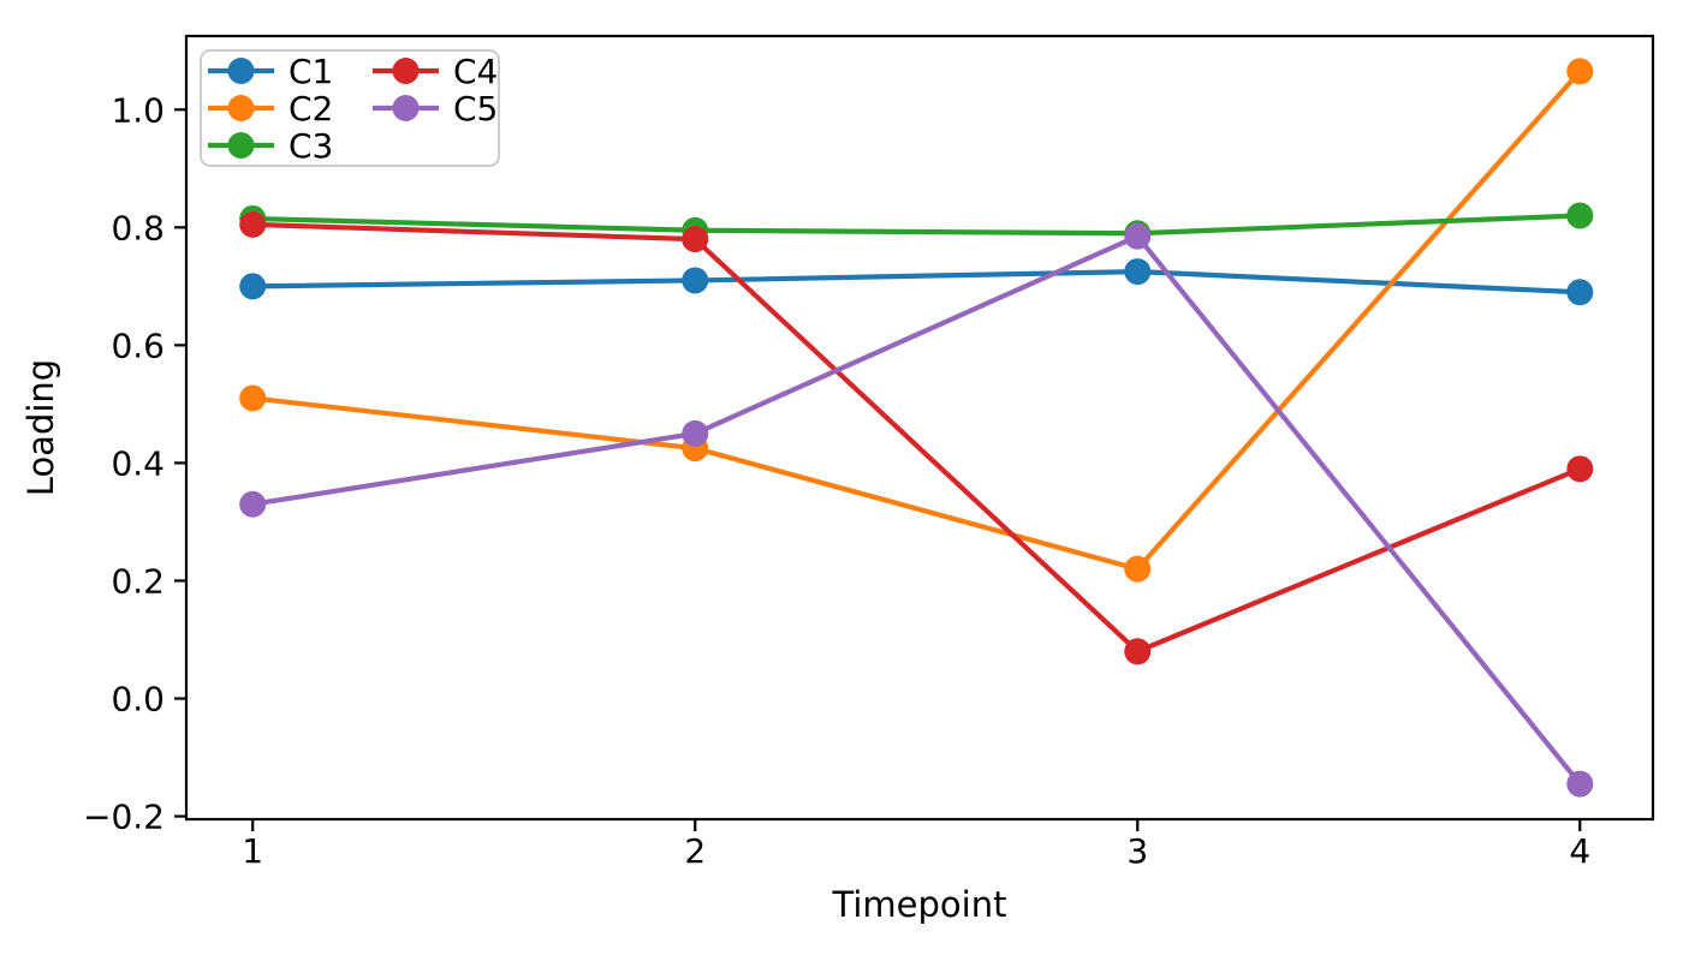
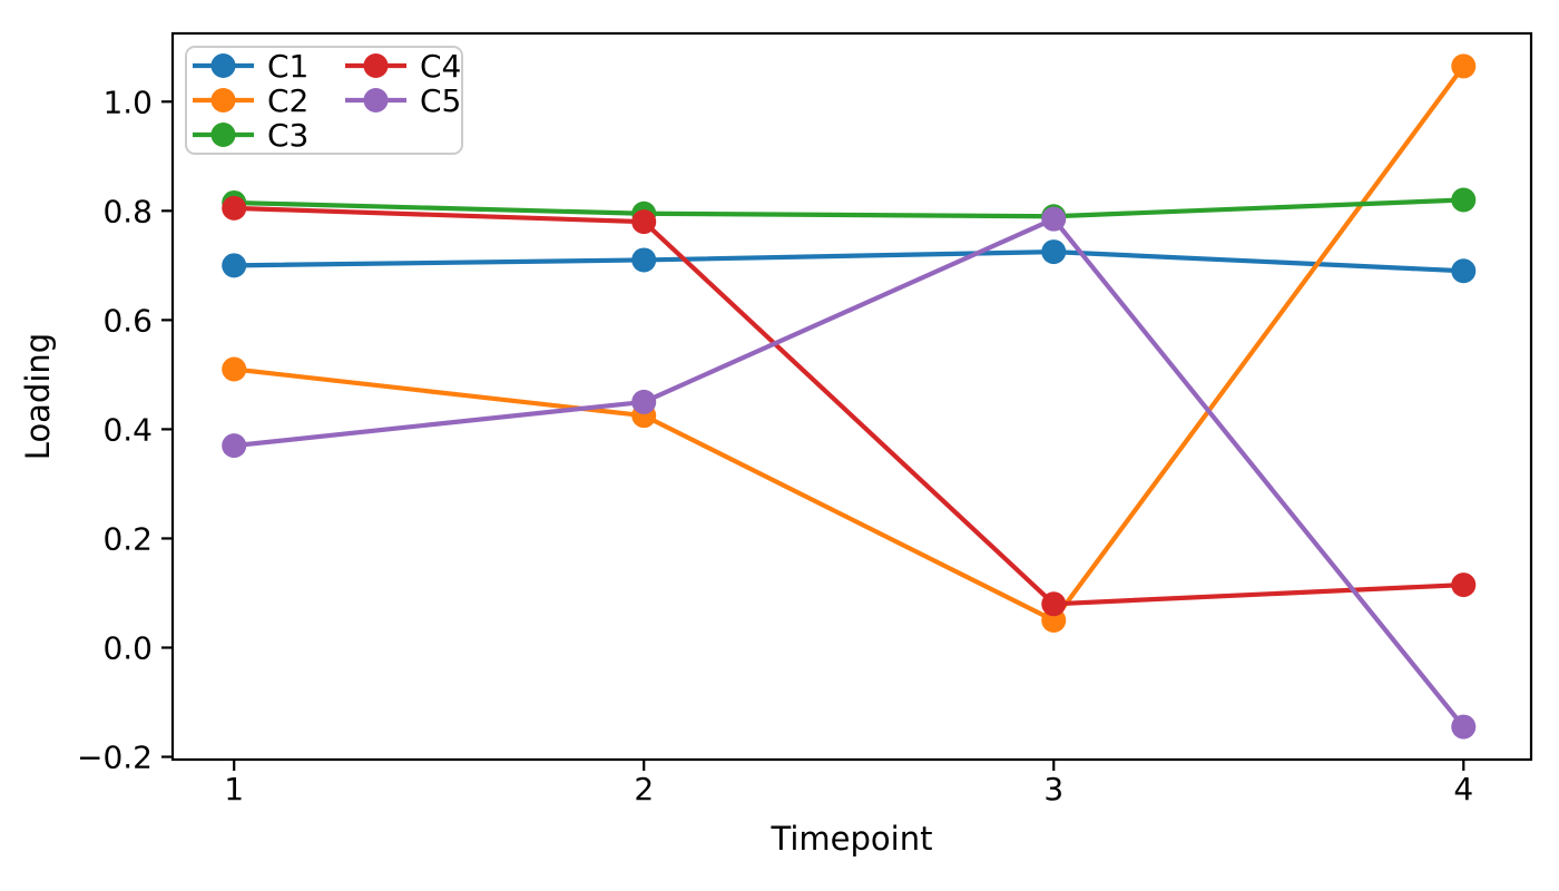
C5/1: 0.33 -> 0.37
C2/3: 0.22 -> 0.05
C4/4: 0.39 -> 0.12
